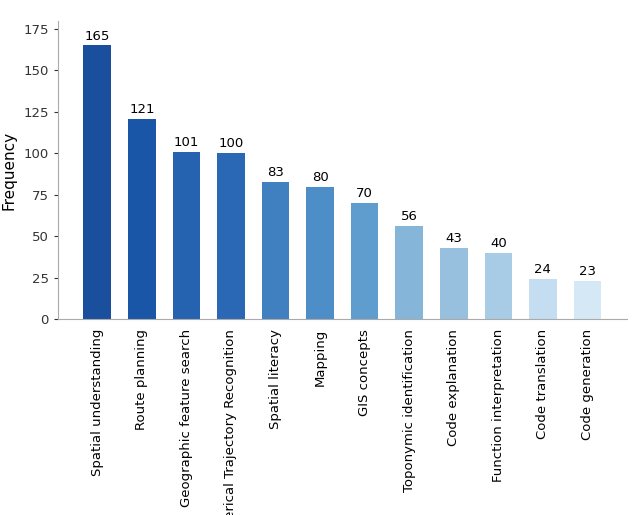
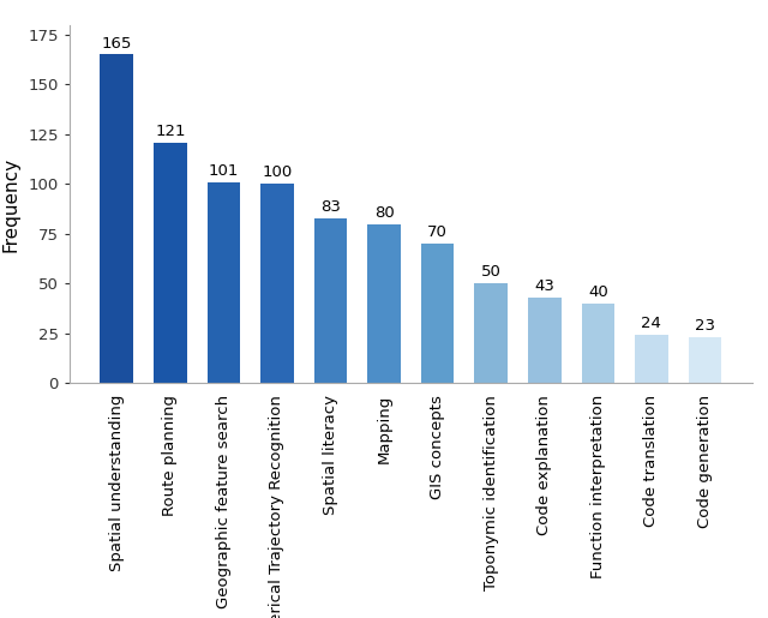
Toponymic identification: 56 -> 50
